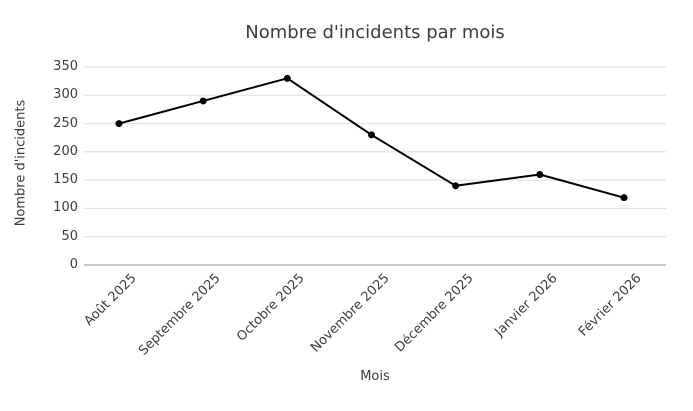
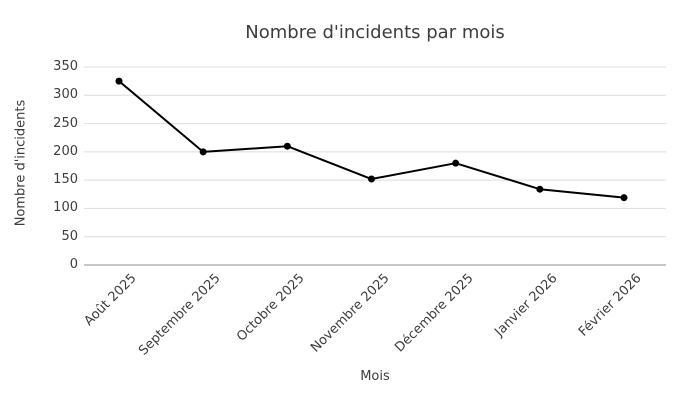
Août 2025: 250 -> 320
Septembre 2025: 290 -> 200
Octobre 2025: 330 -> 210
Novembre 2025: 230 -> 150
Décembre 2025: 140 -> 180
Janvier 2026: 160 -> 130
